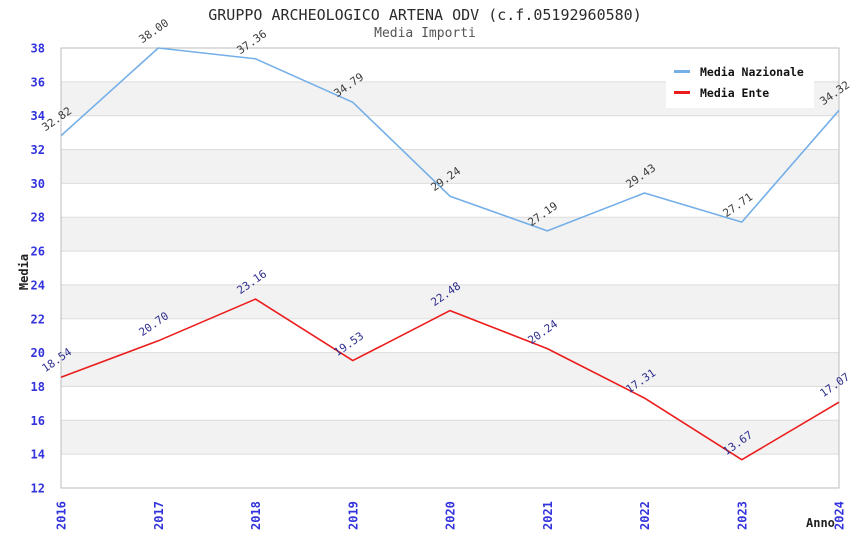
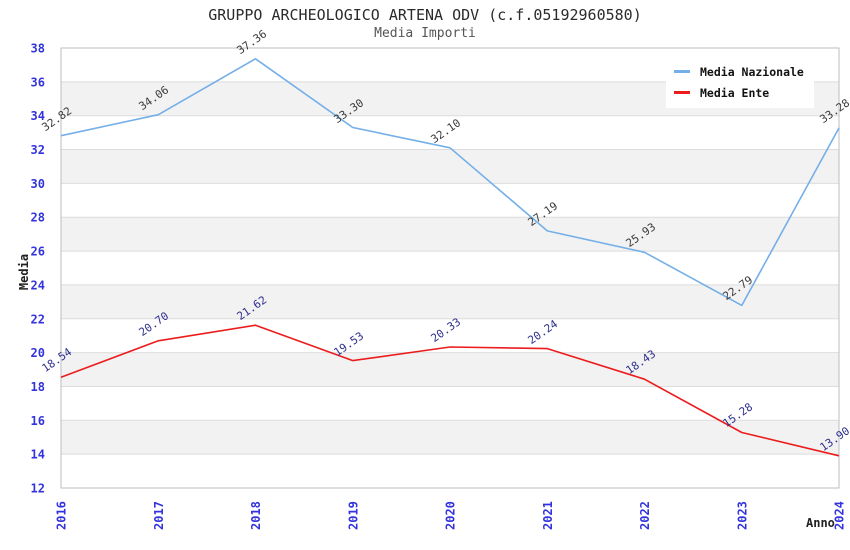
Media Nazionale/2017: 38.00 -> 34.06
Media Ente/2018: 23.16 -> 21.62
Media Nazionale/2019: 34.79 -> 33.30
Media Nazionale/2020: 29.24 -> 32.10
Media Ente/2020: 22.48 -> 20.33
Media Nazionale/2022: 29.43 -> 25.93
Media Ente/2022: 17.31 -> 18.43
Media Nazionale/2023: 27.71 -> 22.79
Media Ente/2023: 13.67 -> 15.28
Media Nazionale/2024: 34.32 -> 33.28
Media Ente/2024: 17.07 -> 13.90
